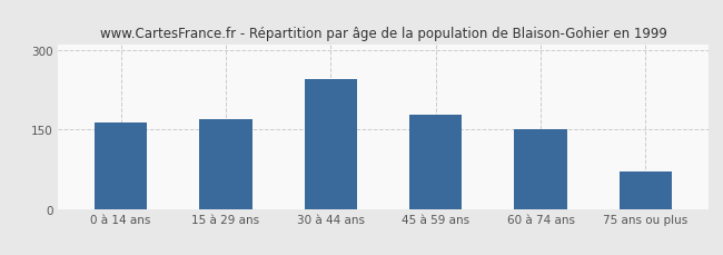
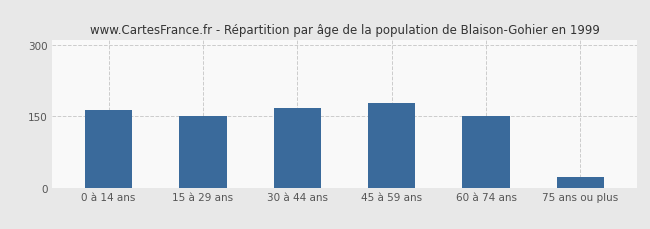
15 à 29 ans: 170 -> 150
30 à 44 ans: 245 -> 168
75 ans ou plus: 70 -> 22
